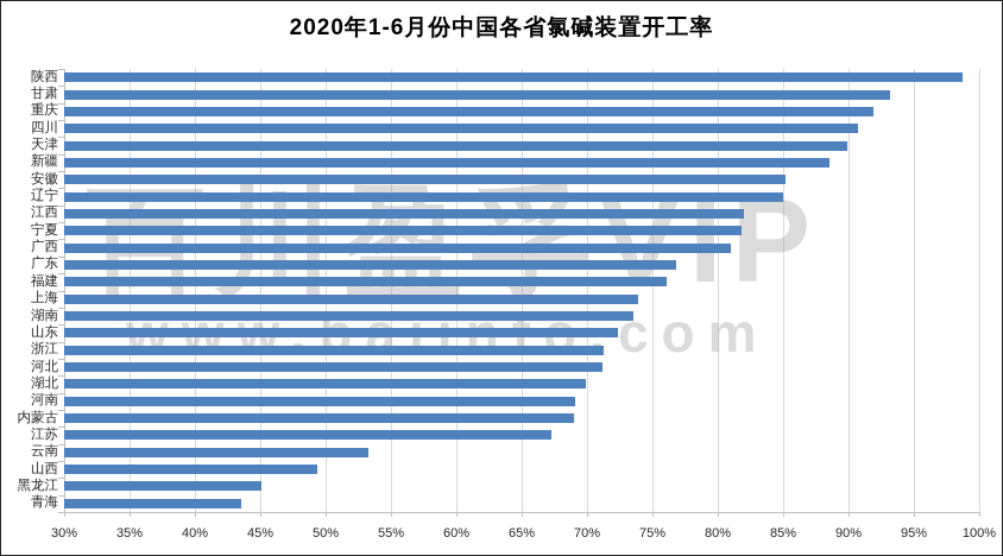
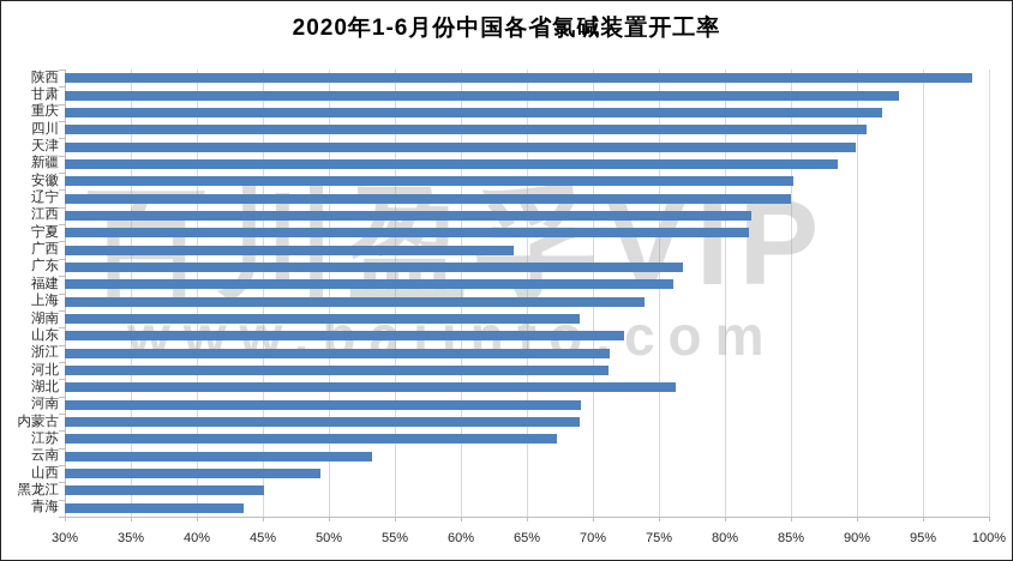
广西: 81.0% -> 64.0%
湖南: 73.5% -> 69.0%
湖北: 69.9% -> 76.3%
